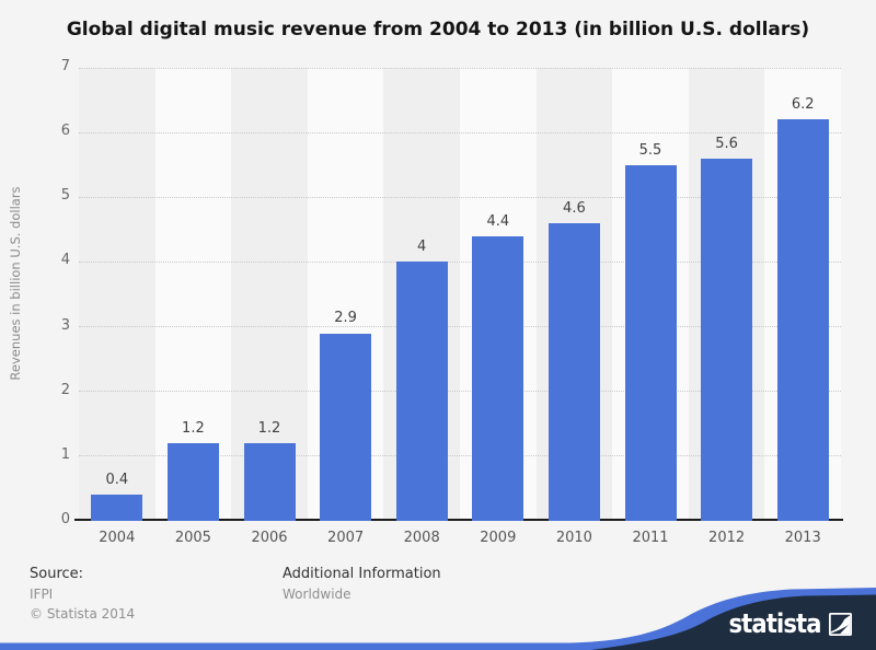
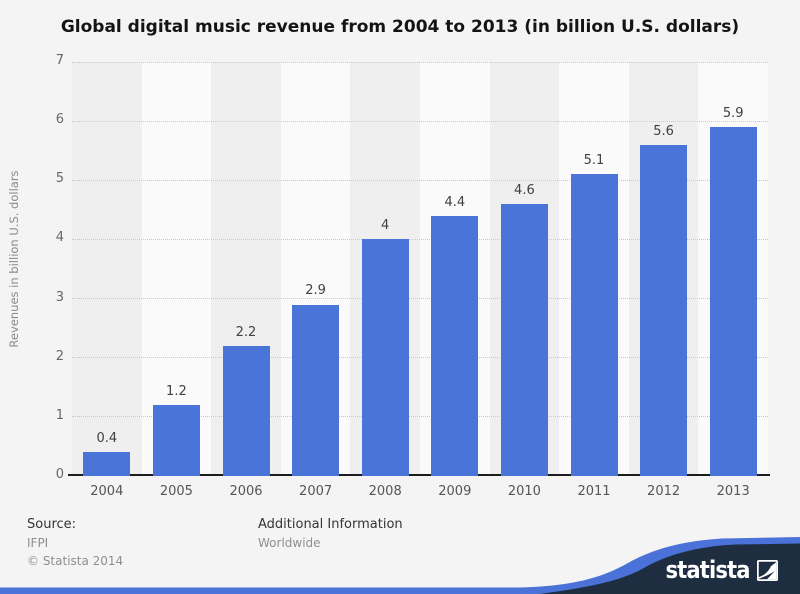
2006: 1.2 -> 2.2
2011: 5.5 -> 5.1
2013: 6.2 -> 5.9
